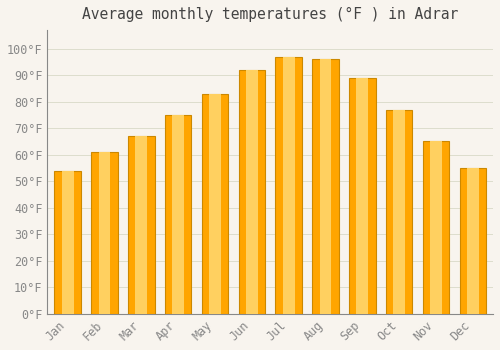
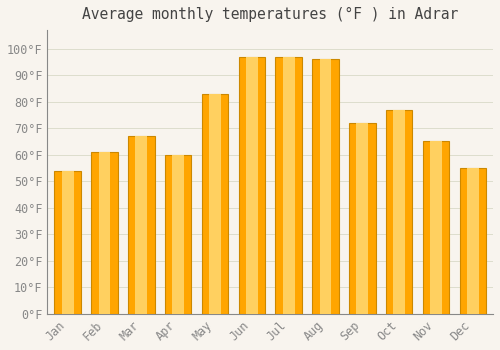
Apr: 75°F -> 60°F
Jun: 92°F -> 97°F
Sep: 89°F -> 72°F
